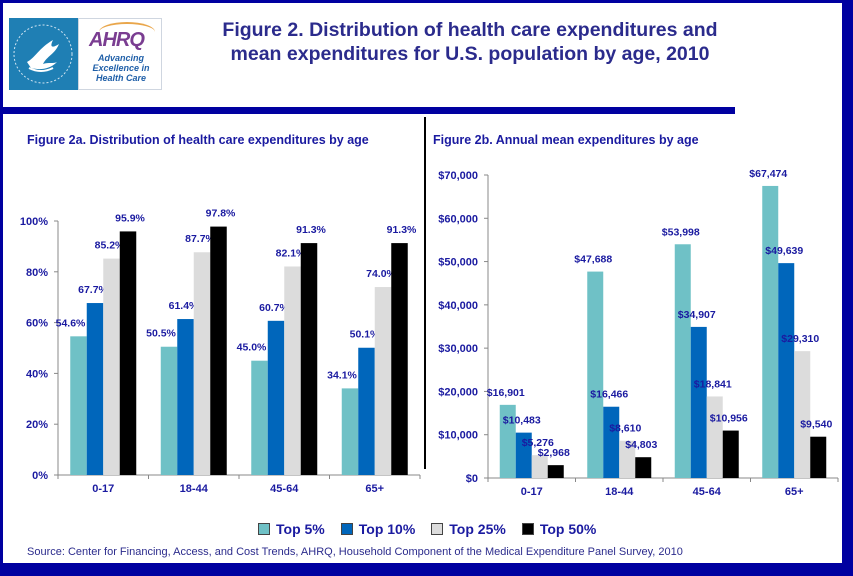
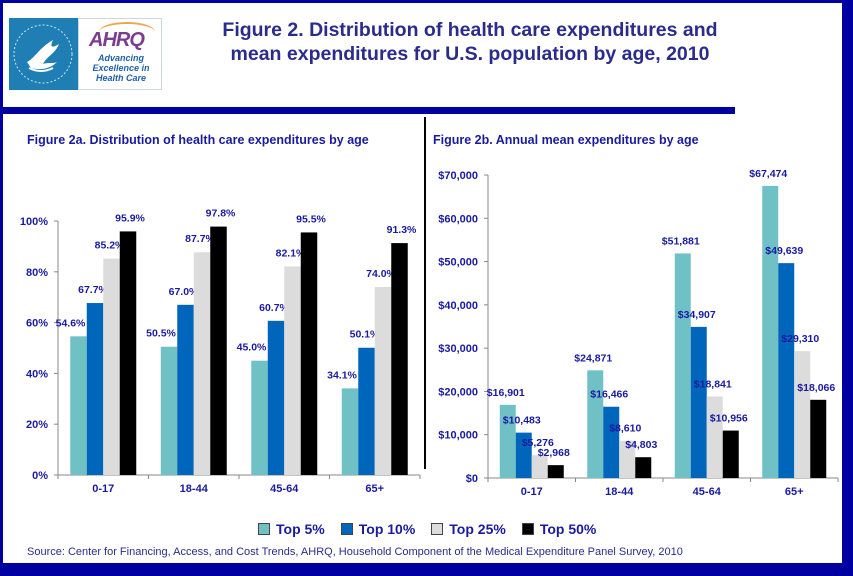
Figure 2a. Distribution of health care expenditures by age/Top 10%/18-44: 61.4% -> 67.0%
Figure 2a. Distribution of health care expenditures by age/Top 50%/45-64: 91.3% -> 95.5%
Figure 2b. Annual mean expenditures by age/Top 5%/18-44: $47,688 -> $24,871
Figure 2b. Annual mean expenditures by age/Top 5%/45-64: $53,998 -> $51,881
Figure 2b. Annual mean expenditures by age/Top 50%/65+: $9,540 -> $18,066
